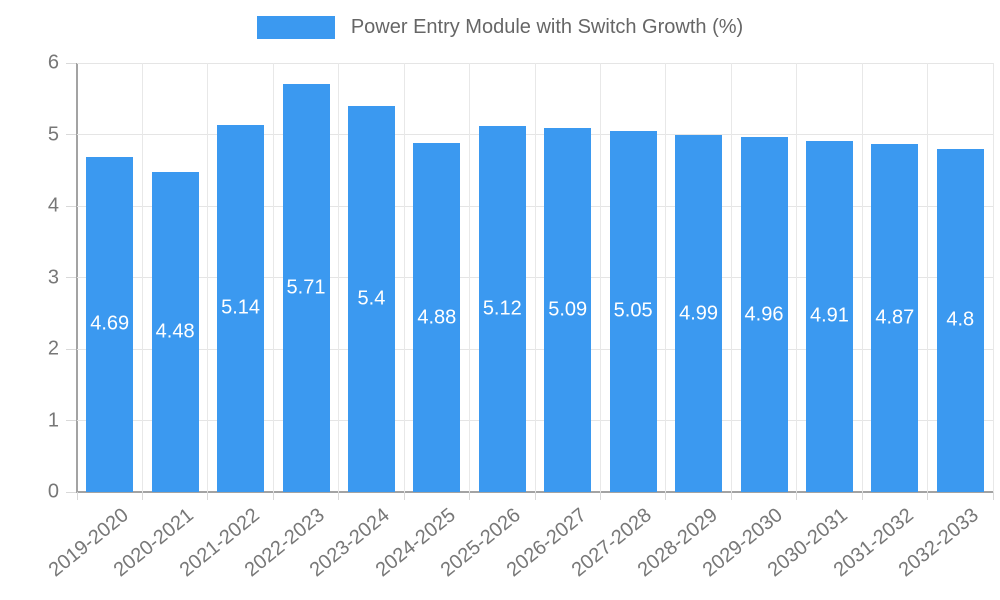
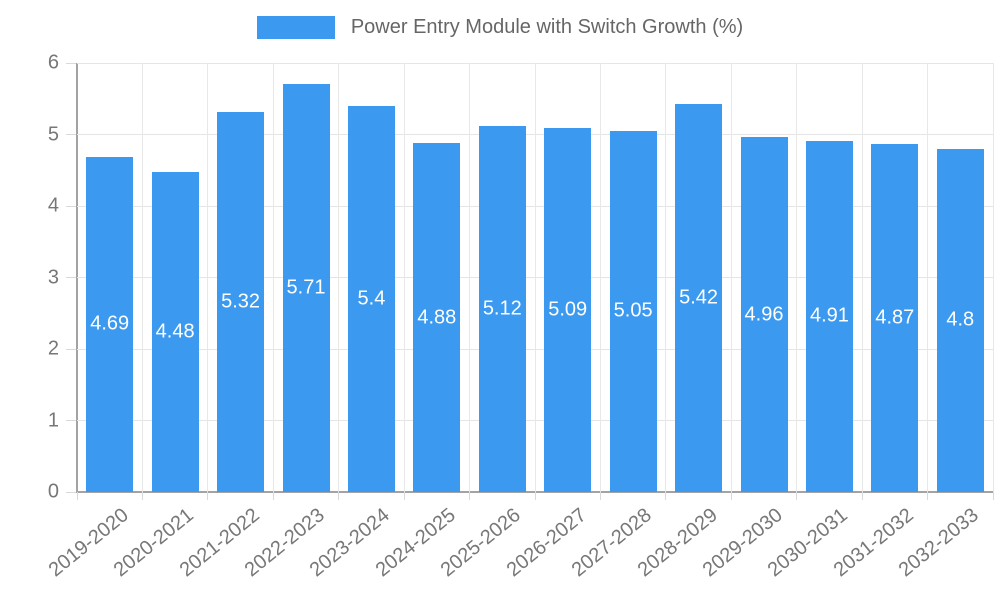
2021-2022: 5.14 -> 5.32
2028-2029: 4.99 -> 5.42
